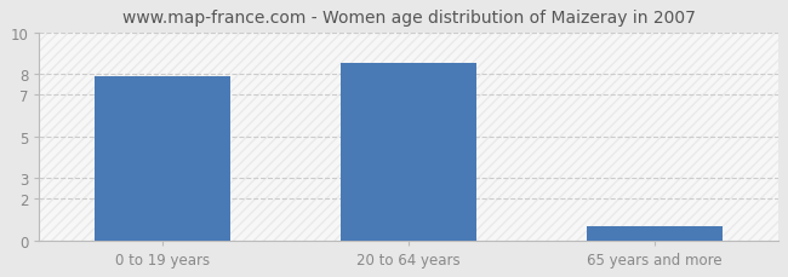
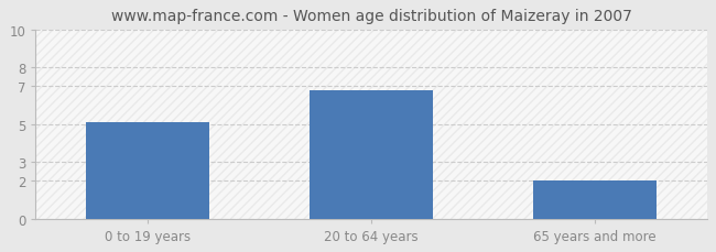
0 to 19 years: 7.9 -> 5.1
20 to 64 years: 8.5 -> 6.8
65 years and more: 0.7 -> 2.0
